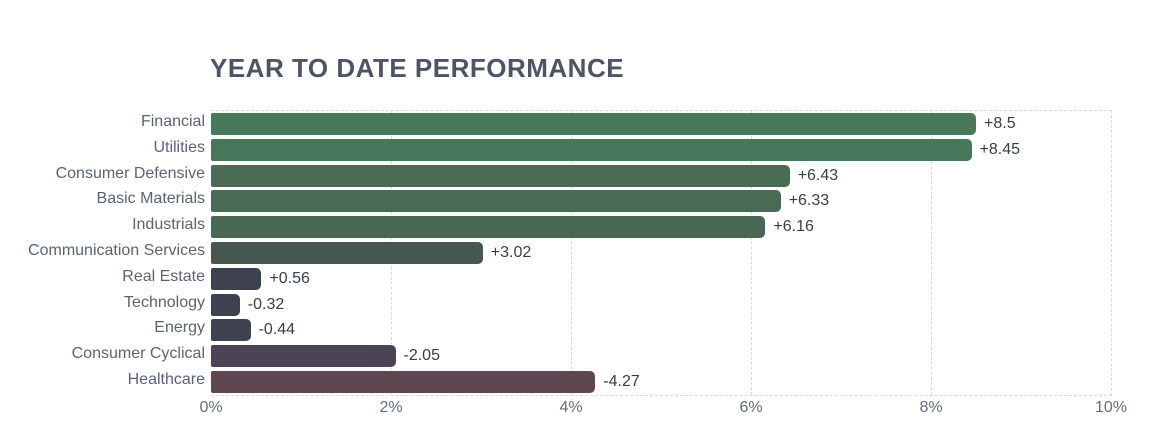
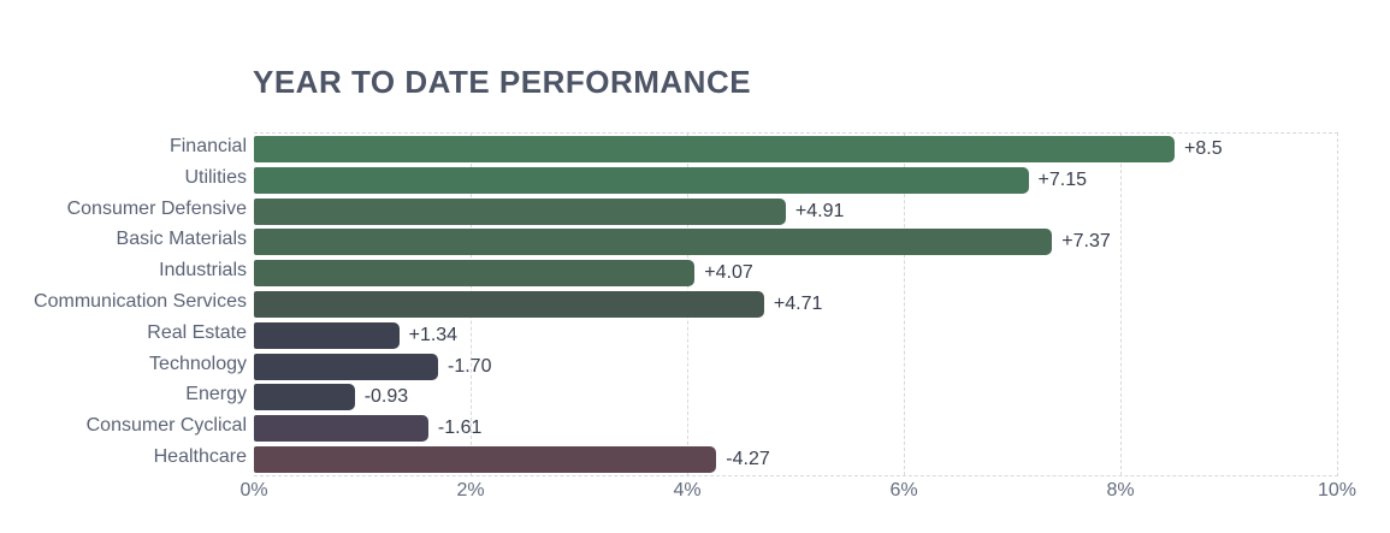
Utilities: +8.45 -> +7.15
Consumer Defensive: +6.43 -> +4.91
Basic Materials: +6.33 -> +7.37
Industrials: +6.16 -> +4.07
Communication Services: +3.02 -> +4.71
Real Estate: +0.56 -> +1.34
Technology: -0.32 -> -1.70
Energy: -0.44 -> -0.93
Consumer Cyclical: -2.05 -> -1.61
